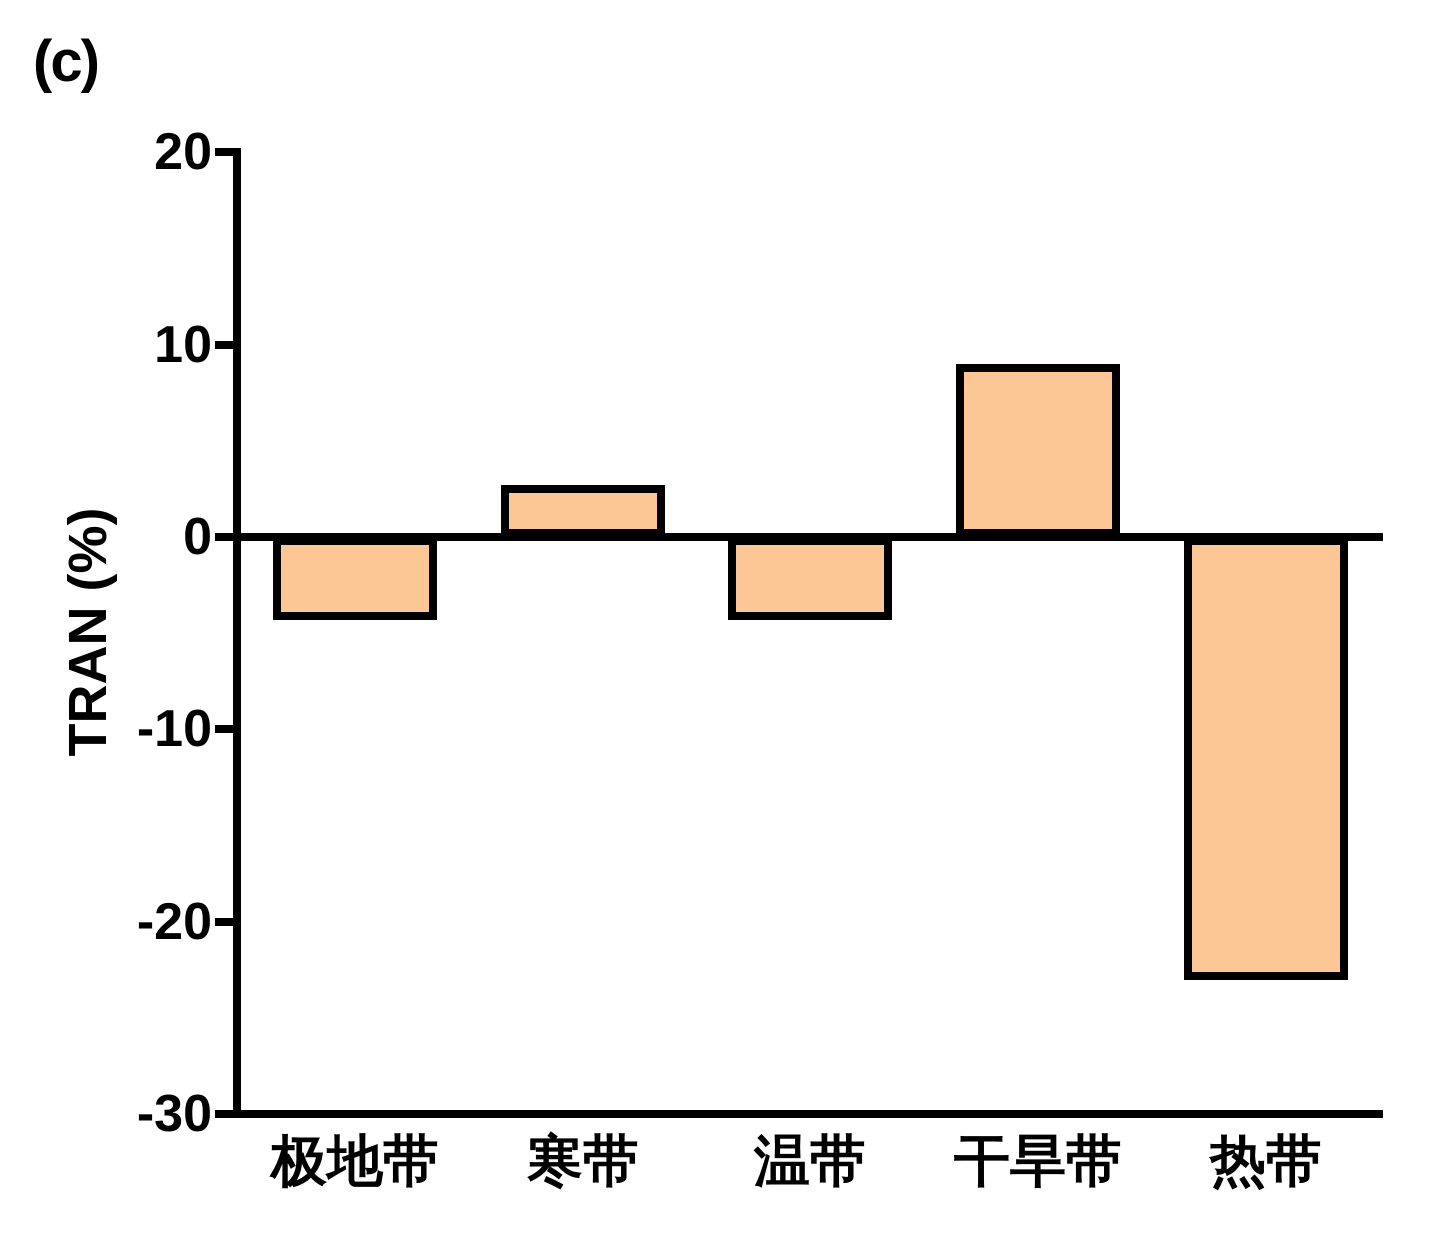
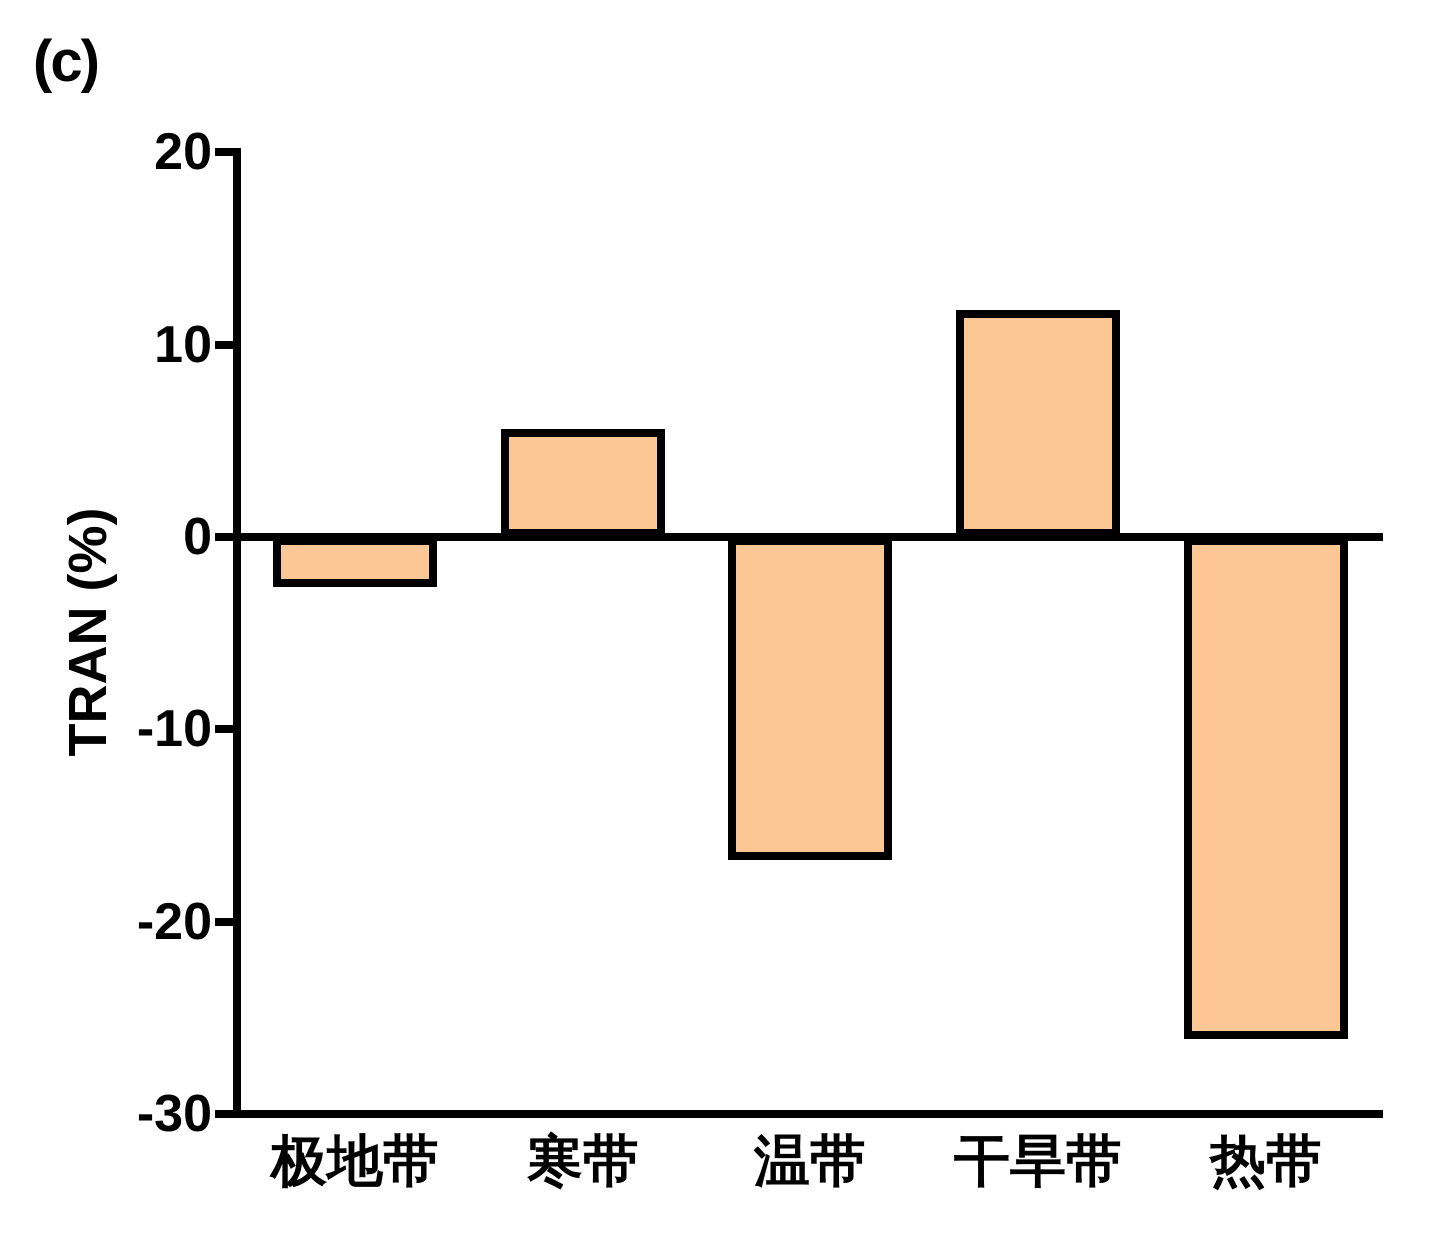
极地带: -4.3 -> -2.6
寒带: 2.7 -> 5.6
温带: -4.3 -> -16.8
干旱带: 9.0 -> 11.8
热带: -23.0 -> -26.1
